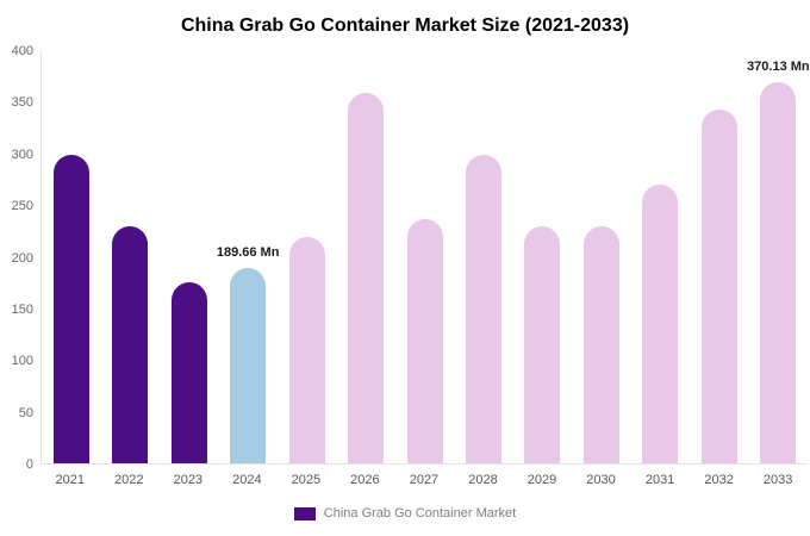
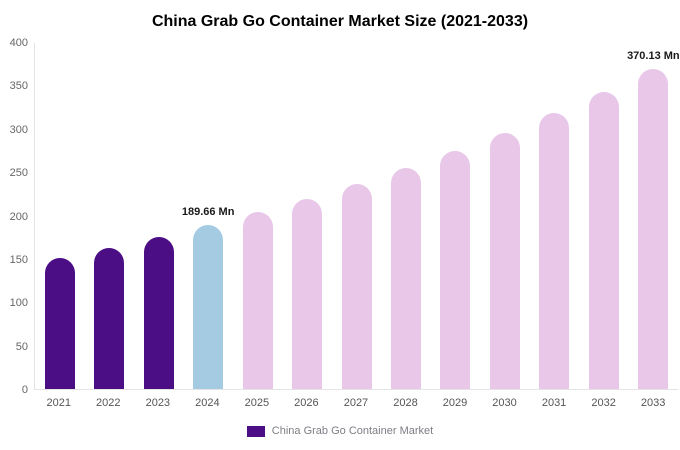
2021: 300 -> 150
2022: 230 -> 160
2025: 220 -> 200
2026: 360 -> 220
2028: 300 -> 260
2029: 230 -> 280
2030: 230 -> 300
2031: 270 -> 320
